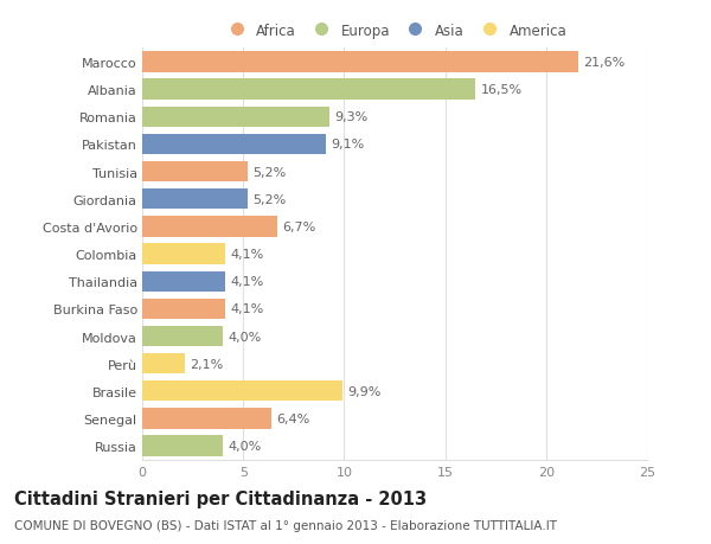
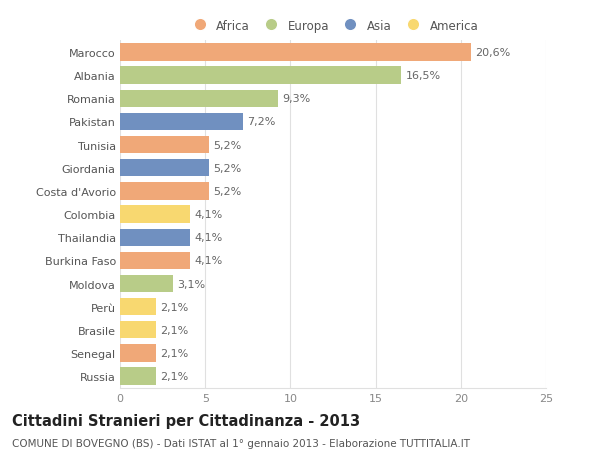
Marocco: 21,6% -> 20,6%
Pakistan: 9,1% -> 7,2%
Costa d'Avorio: 6,7% -> 5,2%
Moldova: 4,0% -> 3,1%
Brasile: 9,9% -> 2,1%
Senegal: 6,4% -> 2,1%
Russia: 4,0% -> 2,1%
